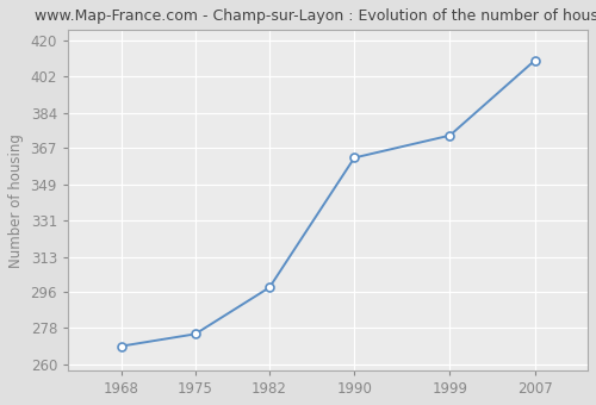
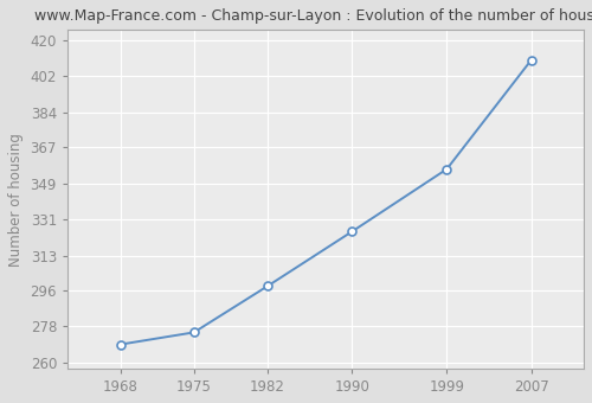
1990: 362 -> 325
1999: 373 -> 356
